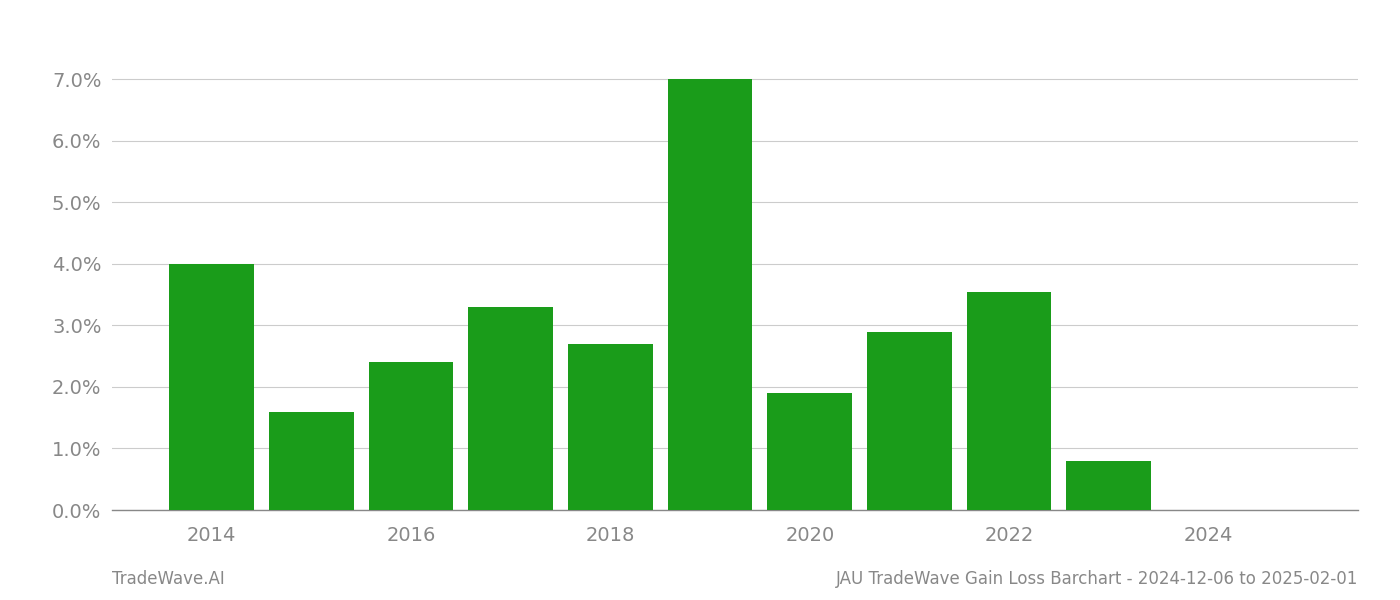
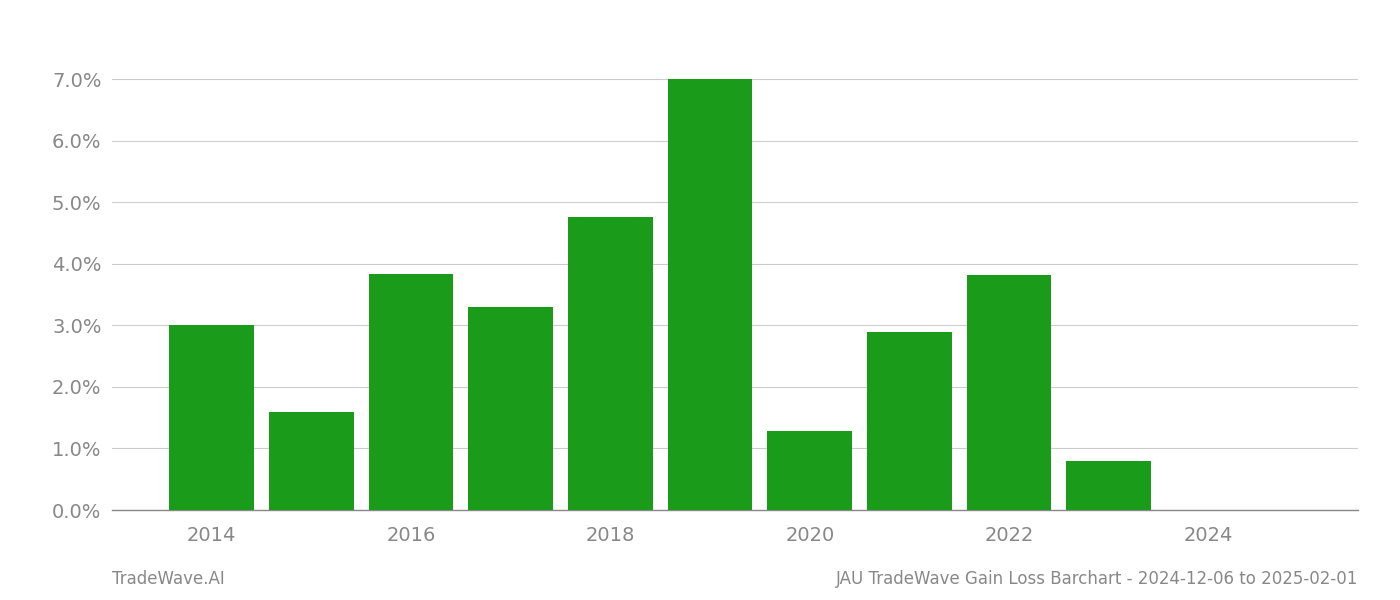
2014: 3.99% -> 3.00%
2016: 2.41% -> 3.84%
2018: 2.70% -> 4.76%
2020: 1.90% -> 1.28%
2022: 3.55% -> 3.82%
